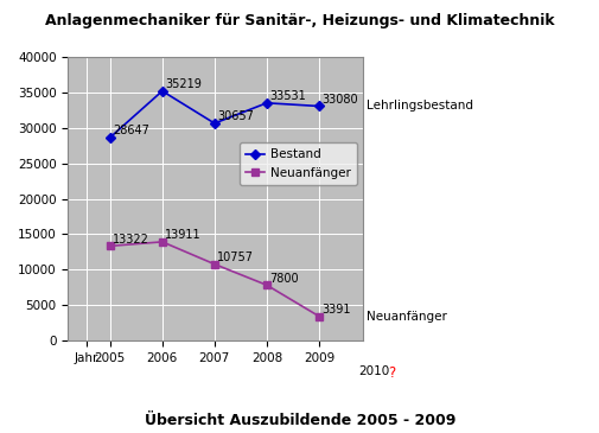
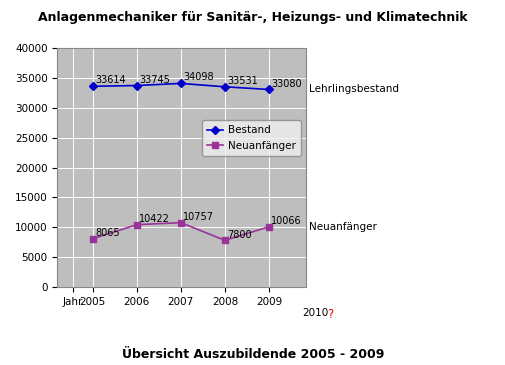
Bestand/2005: 28647 -> 33614
Neuanfänger/2005: 13322 -> 8065
Bestand/2006: 35219 -> 33745
Neuanfänger/2006: 13911 -> 10422
Bestand/2007: 30657 -> 34098
Neuanfänger/2009: 3391 -> 10066
